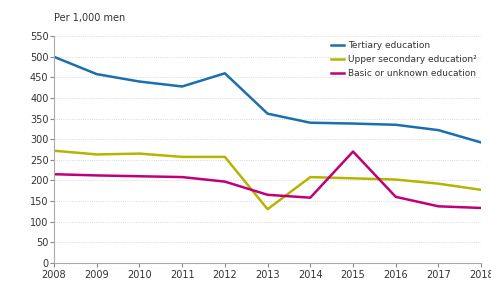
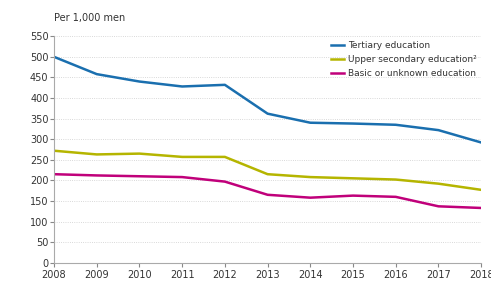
Tertiary education/2012: 460 -> 432
Upper secondary education²/2013: 130 -> 215
Basic or unknown education/2015: 270 -> 163
